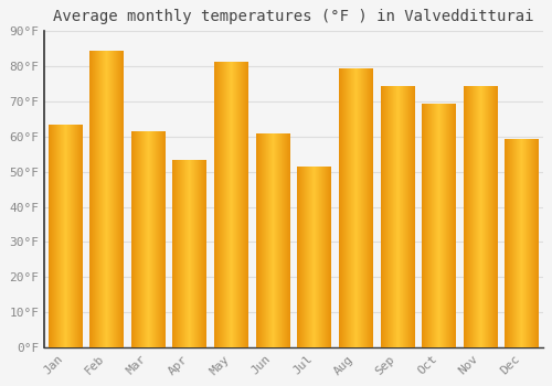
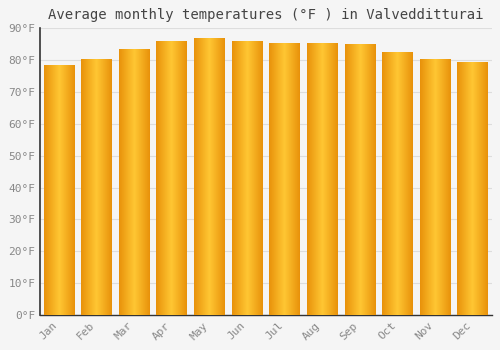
Jan: 63.0°F -> 78.0°F
Feb: 84.0°F -> 80.0°F
Mar: 61.0°F -> 83.0°F
Apr: 53.0°F -> 85.5°F
May: 81.0°F -> 86.5°F
Jun: 60.5°F -> 85.5°F
Jul: 51.0°F -> 85.0°F
Aug: 79.0°F -> 85.0°F
Sep: 74.0°F -> 84.5°F
Oct: 69.0°F -> 82.0°F
Nov: 74.0°F -> 80.0°F
Dec: 59.0°F -> 79.0°F
